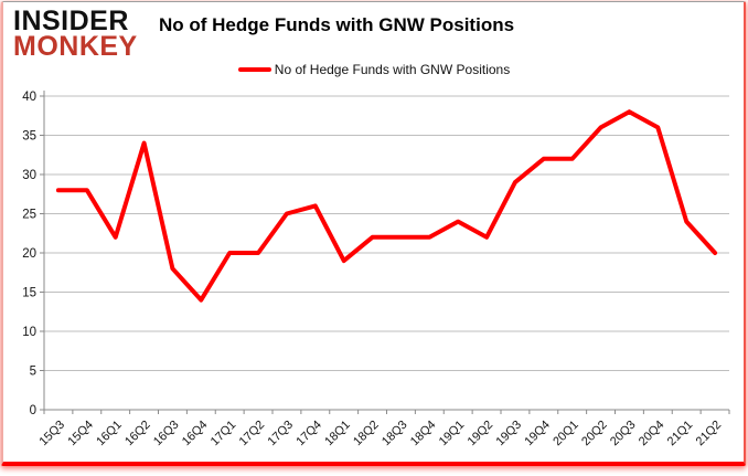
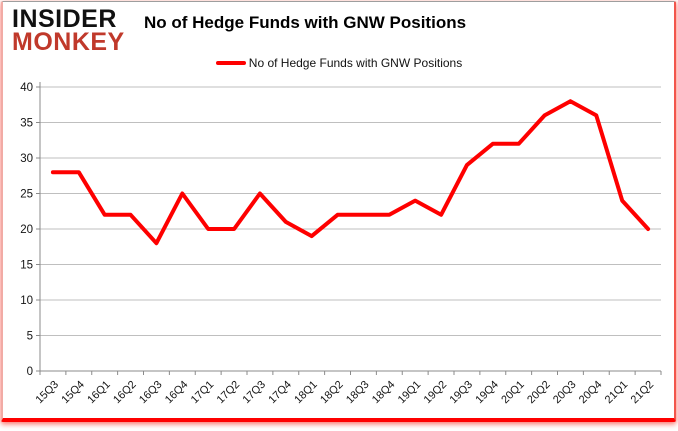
16Q2: 34 -> 22
16Q4: 14 -> 25
17Q4: 26 -> 21
